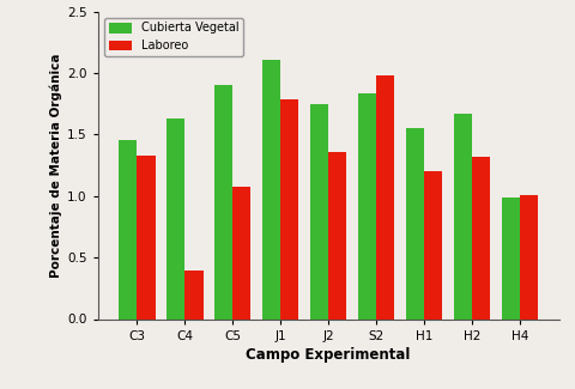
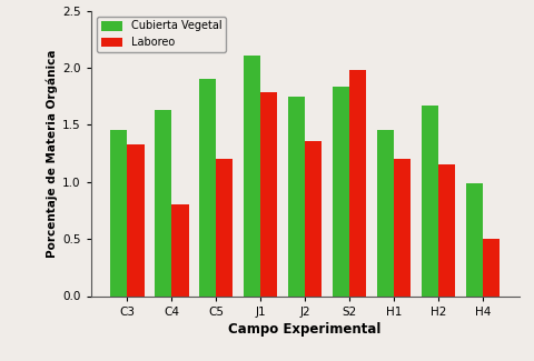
Laboreo/C4: 0.39 -> 0.80
Laboreo/C5: 1.08 -> 1.20
Cubierta Vegetal/H1: 1.55 -> 1.46
Laboreo/H2: 1.32 -> 1.15
Laboreo/H4: 1.01 -> 0.50
